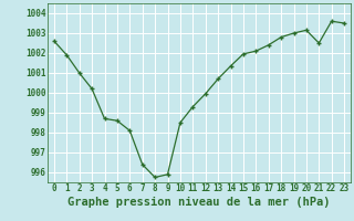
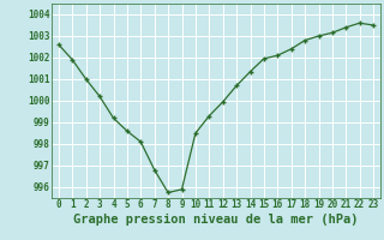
4: 998.7 -> 999.2
7: 996.4 -> 996.8
21: 1002.5 -> 1003.4
